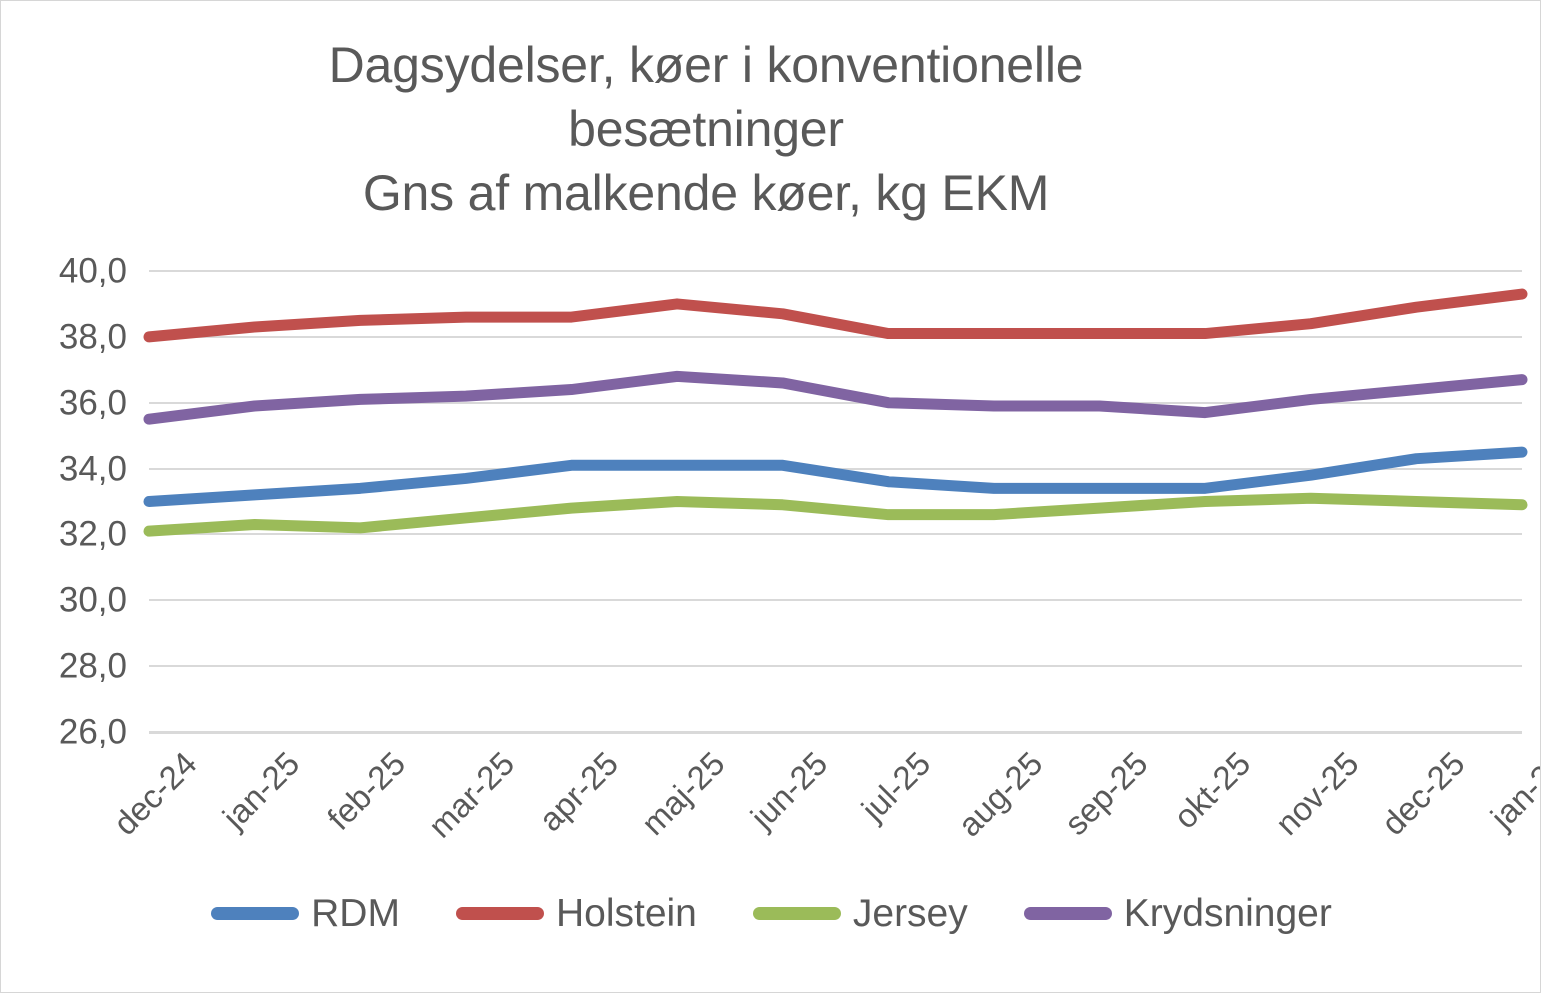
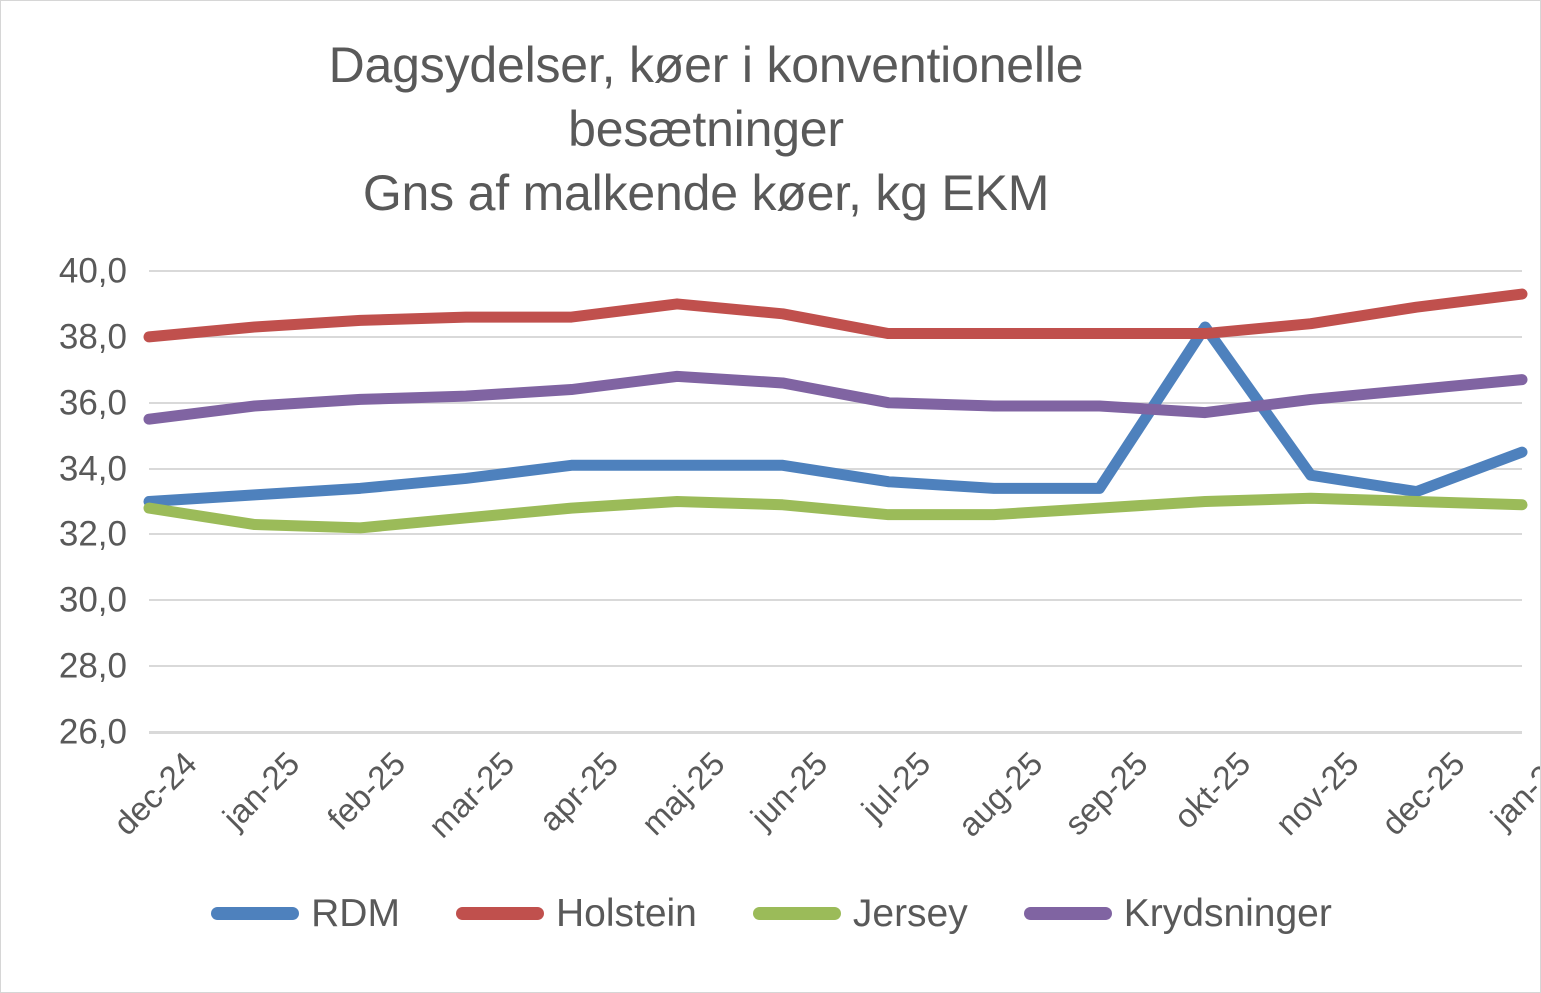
Jersey/dec-24: 32,1 -> 32,8
RDM/okt-25: 33,4 -> 38,3
RDM/dec-25: 34,3 -> 33,3
